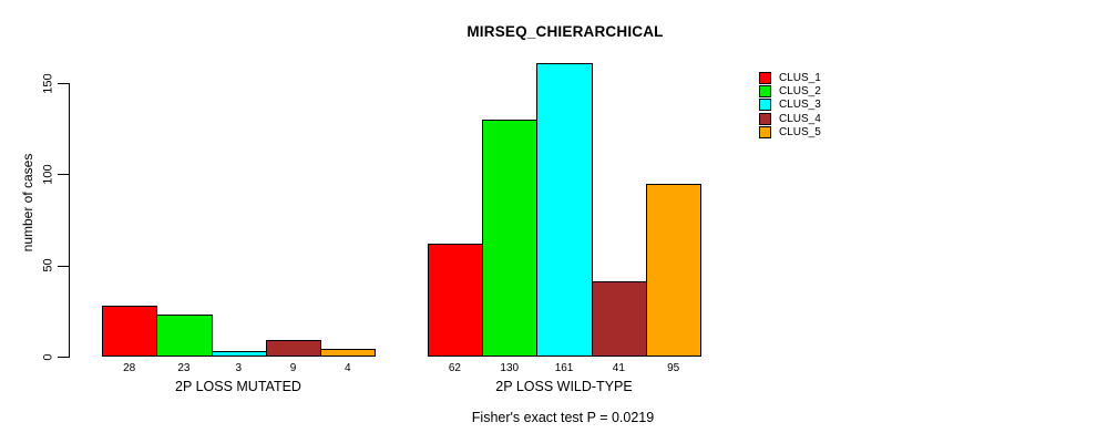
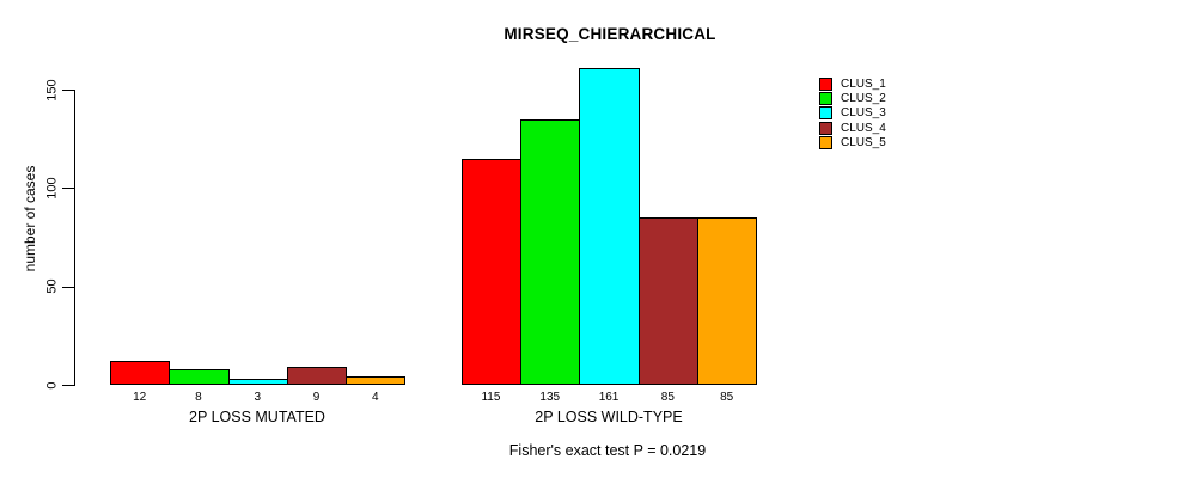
CLUS_1/2P LOSS MUTATED: 28 -> 12
CLUS_2/2P LOSS MUTATED: 23 -> 8
CLUS_1/2P LOSS WILD-TYPE: 62 -> 115
CLUS_2/2P LOSS WILD-TYPE: 130 -> 135
CLUS_4/2P LOSS WILD-TYPE: 41 -> 85
CLUS_5/2P LOSS WILD-TYPE: 95 -> 85
